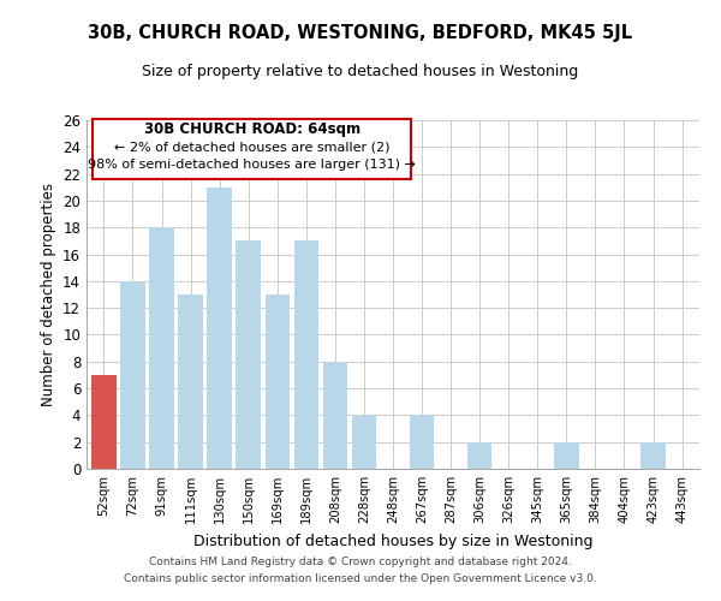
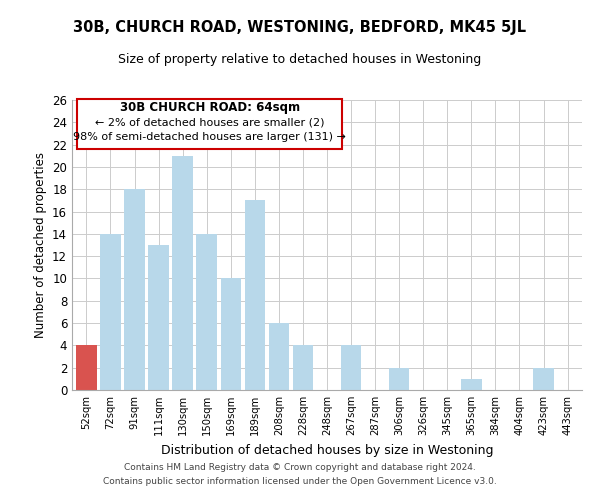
52sqm: 7 -> 4
150sqm: 17 -> 14
169sqm: 13 -> 10
208sqm: 8 -> 6
365sqm: 2 -> 1
